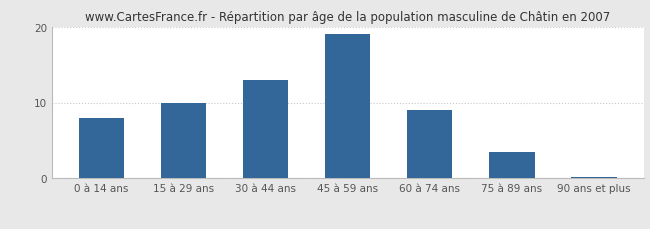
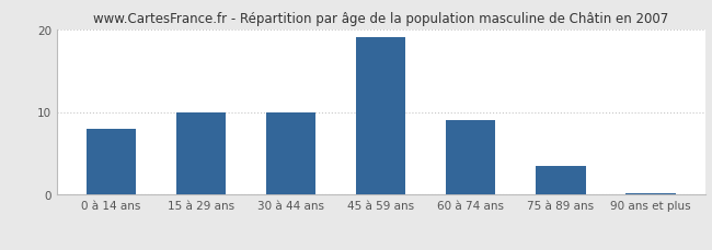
30 à 44 ans: 13.0 -> 10.0
